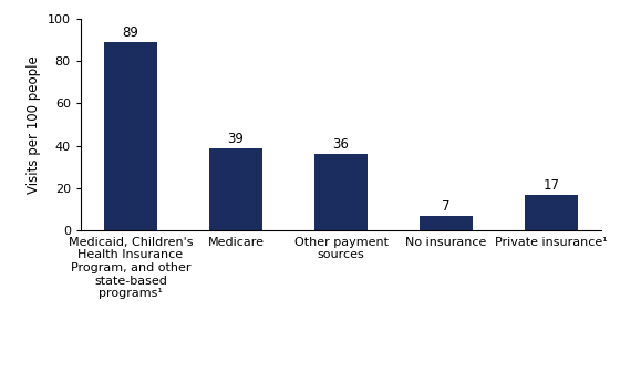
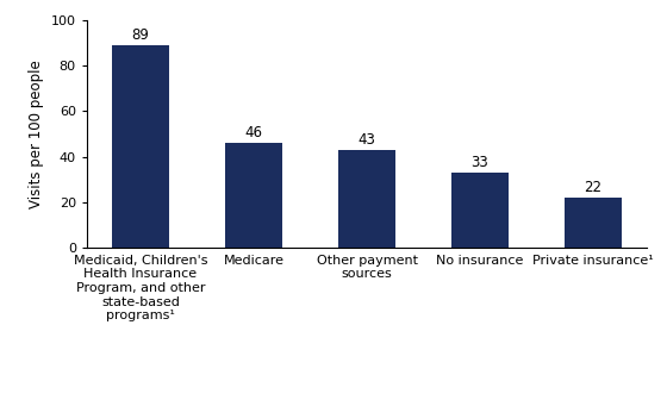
Medicare: 39 -> 46
Other payment sources: 36 -> 43
No insurance: 7 -> 33
Private insurance¹: 17 -> 22
